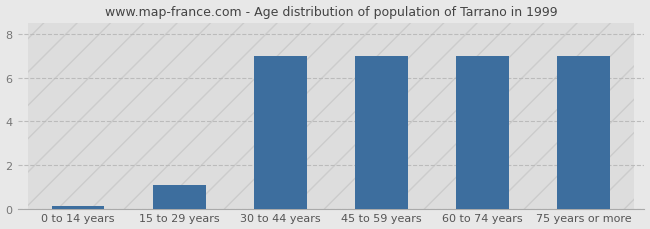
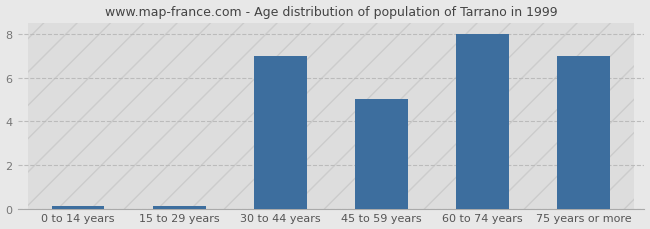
15 to 29 years: 1.1 -> 0.1
45 to 59 years: 7.0 -> 5.0
60 to 74 years: 7.0 -> 8.0
